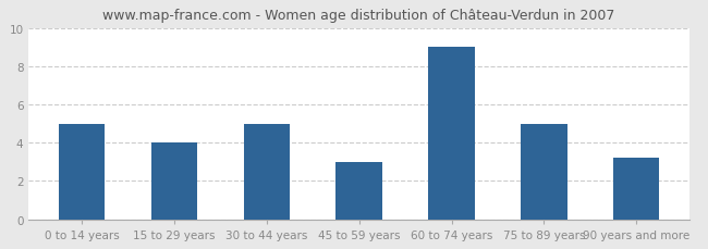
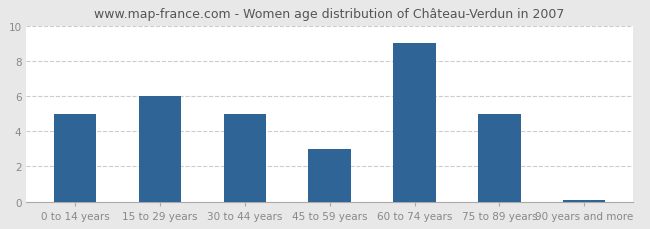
15 to 29 years: 4.0 -> 6.0
90 years and more: 3.2 -> 0.1
